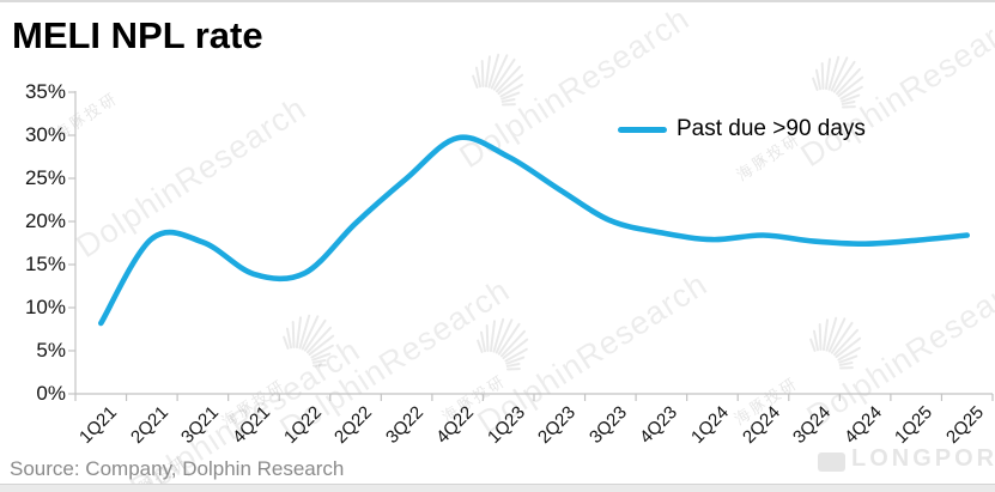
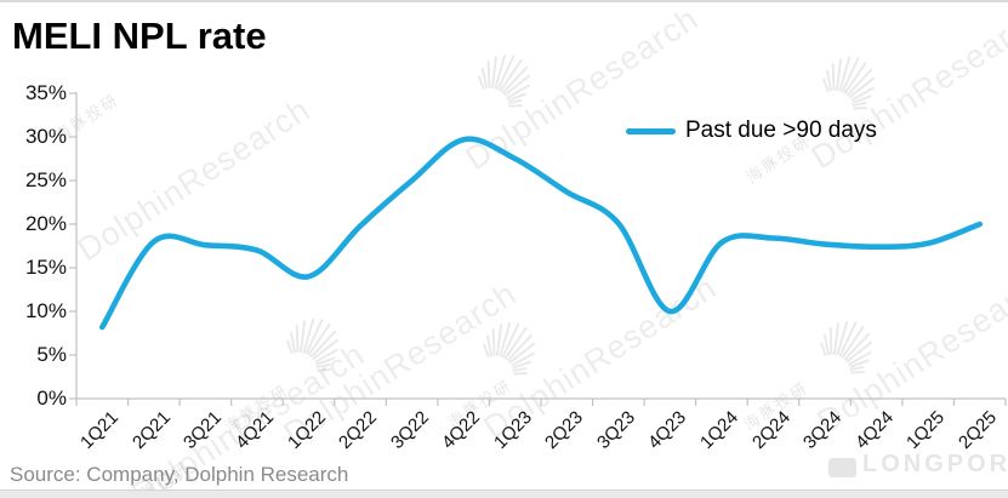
4Q21: 14% -> 17%
4Q23: 19% -> 10%
2Q25: 18% -> 20%
